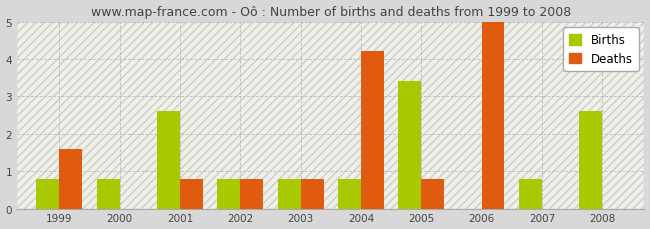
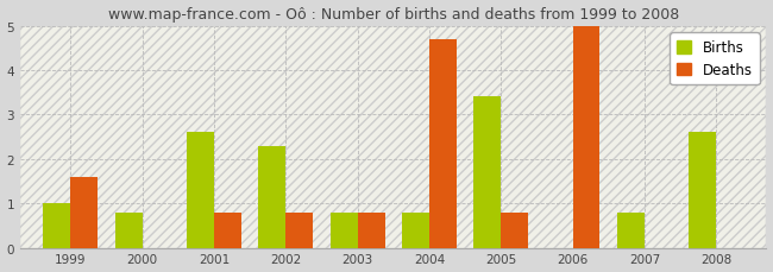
Births/1999: 0.8 -> 1.0
Births/2002: 0.8 -> 2.3
Deaths/2004: 4.2 -> 4.7
